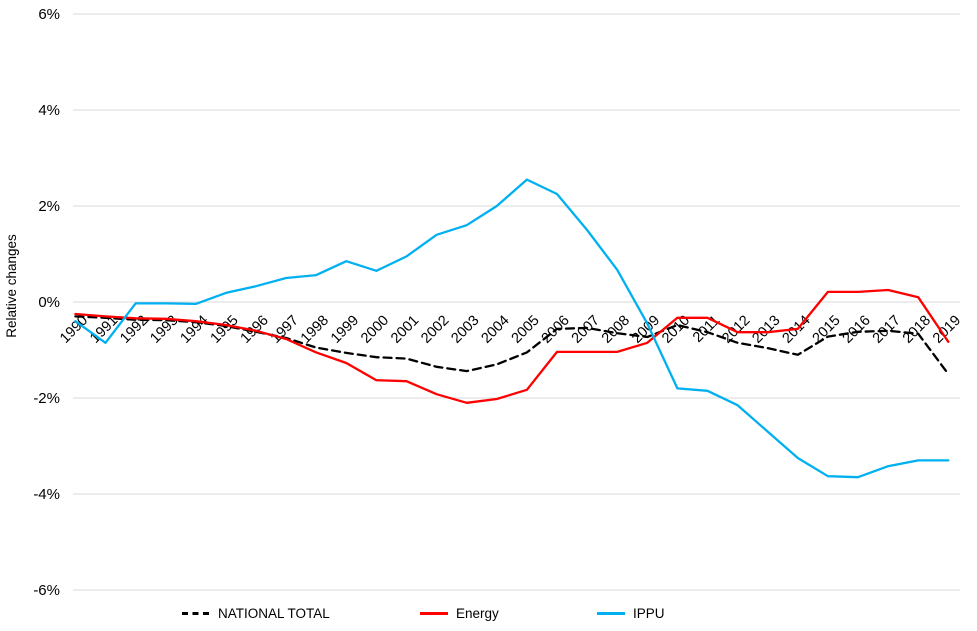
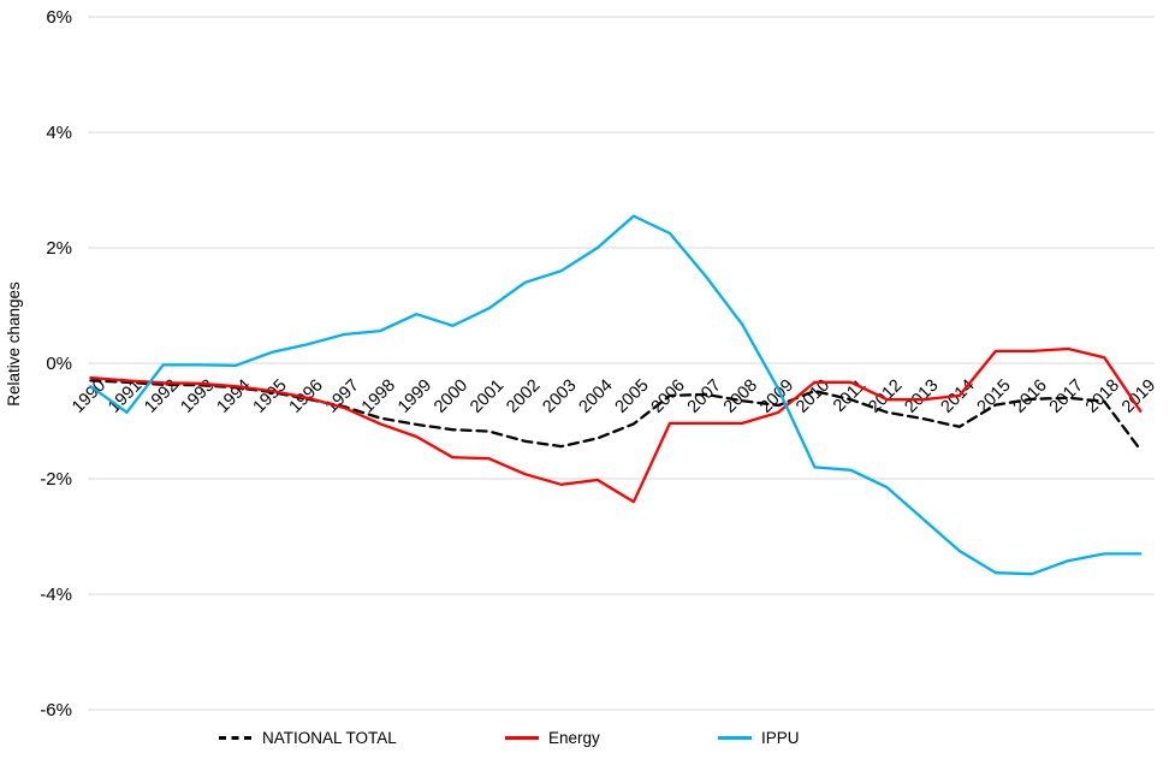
Energy/2005: -1.8% -> -2.4%
